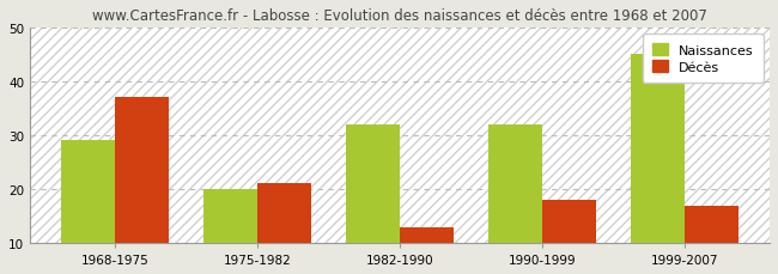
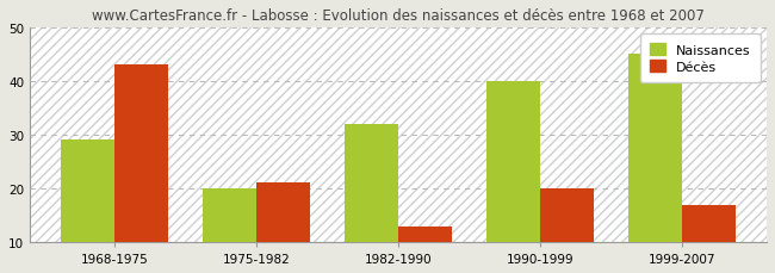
Décès/1968-1975: 37 -> 43
Naissances/1990-1999: 32 -> 40
Décès/1990-1999: 18 -> 20
